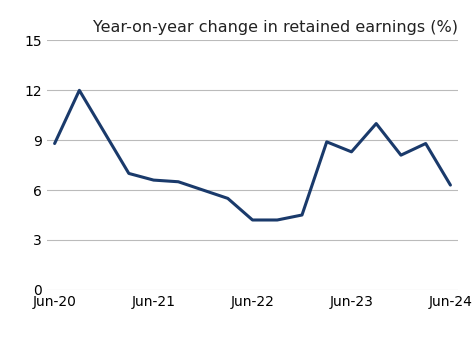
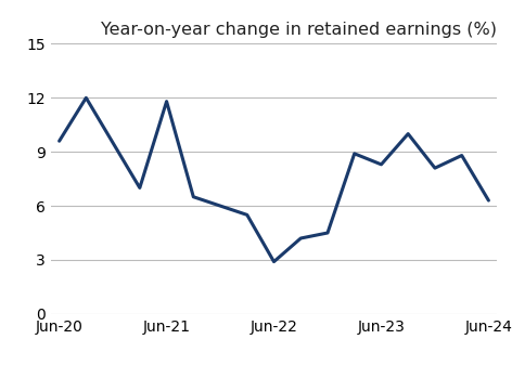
Jun-20: 8.8 -> 9.6
Jun-21: 6.6 -> 11.8
Jun-22: 4.2 -> 2.9
